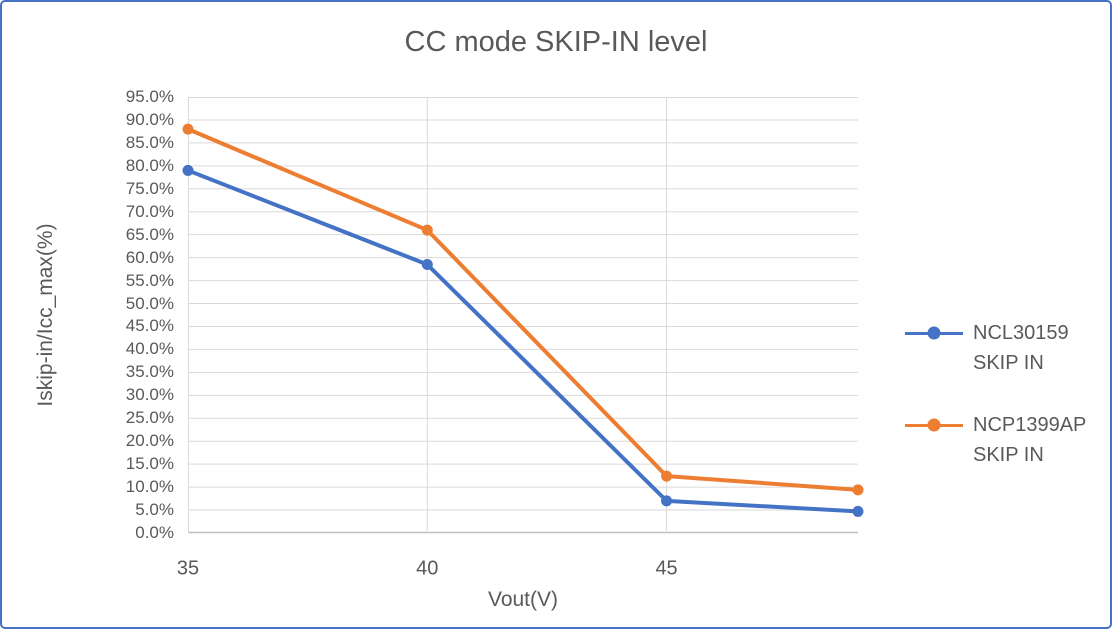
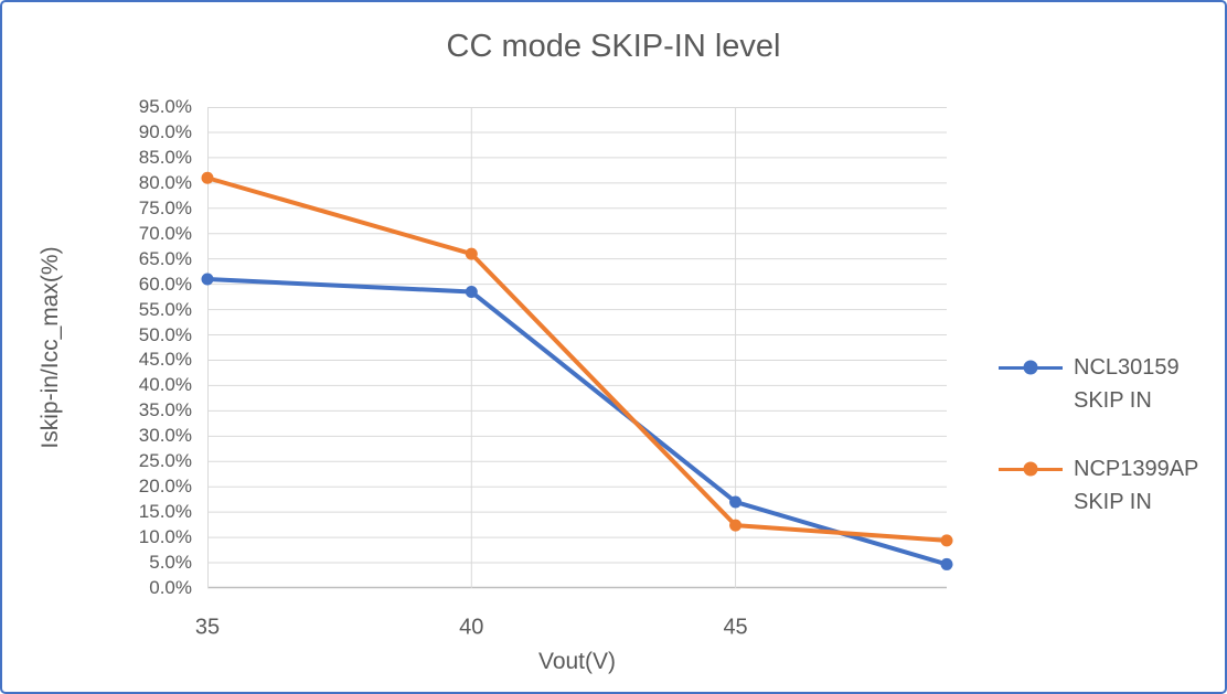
NCL30159 SKIP IN/35: 79% -> 61%
NCP1399AP SKIP IN/35: 88% -> 81%
NCL30159 SKIP IN/45: 7% -> 17%
